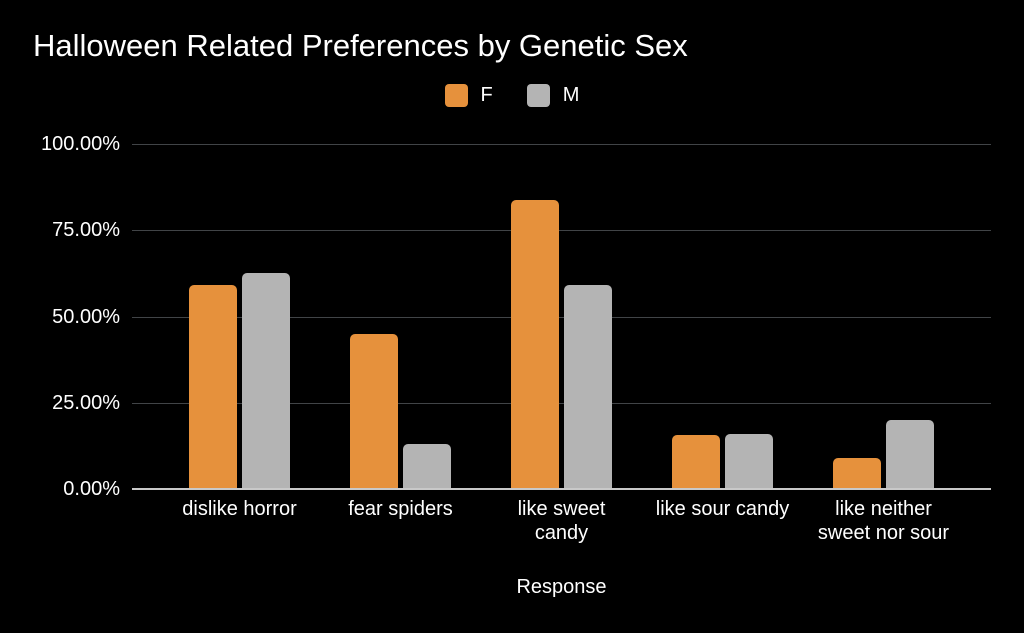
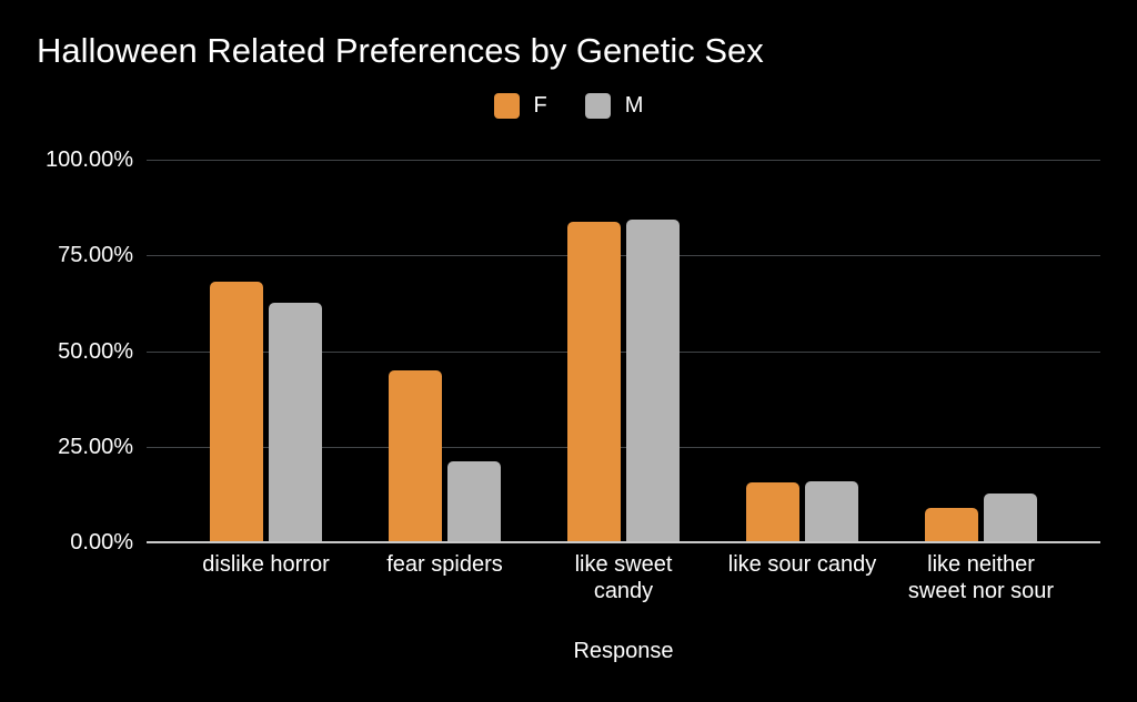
F/dislike horror: 59% -> 68%
M/fear spiders: 13% -> 21%
M/like sweet candy: 59% -> 84%
M/like neither sweet nor sour: 20% -> 13%
